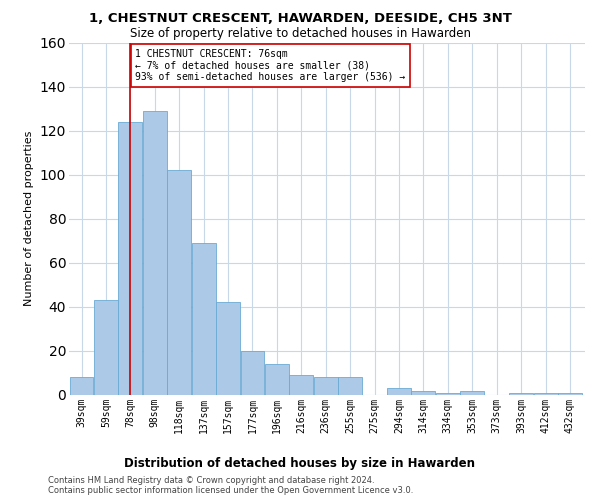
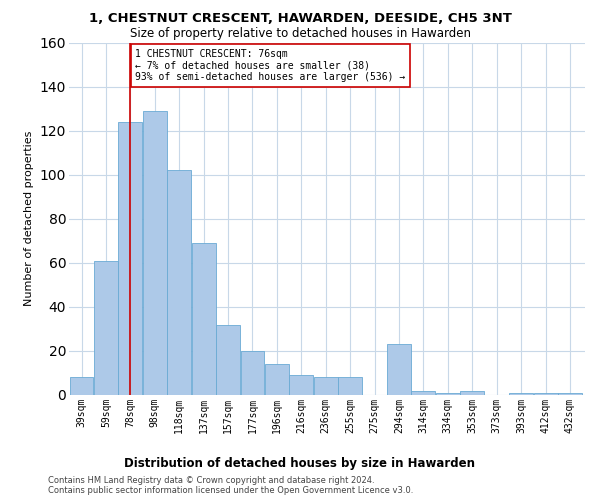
59sqm: 43 -> 61
157sqm: 42 -> 32
294sqm: 3 -> 23
